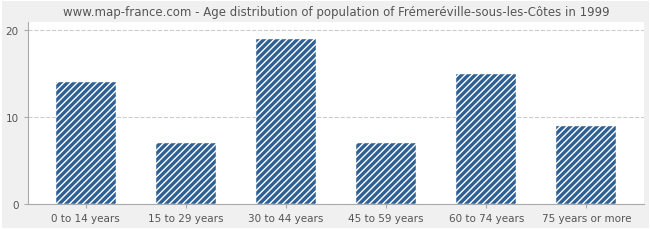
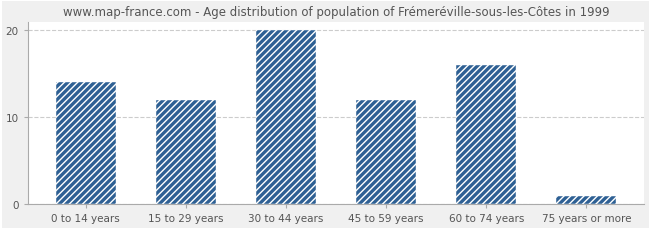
15 to 29 years: 7 -> 12
30 to 44 years: 19 -> 20
45 to 59 years: 7 -> 12
60 to 74 years: 15 -> 16
75 years or more: 9 -> 1
